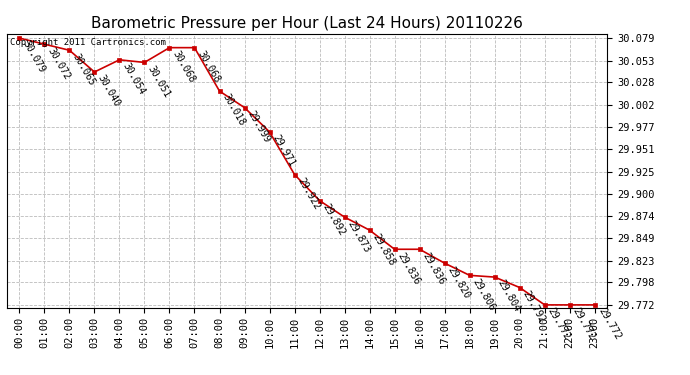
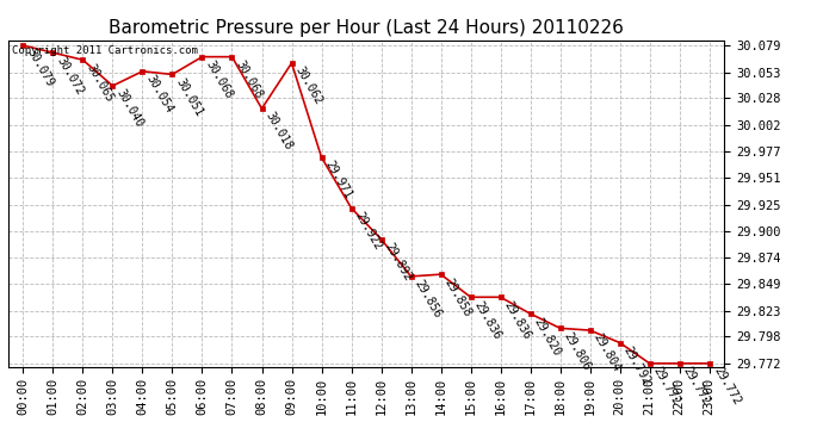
09:00: 29.999 -> 30.062
13:00: 29.873 -> 29.856
